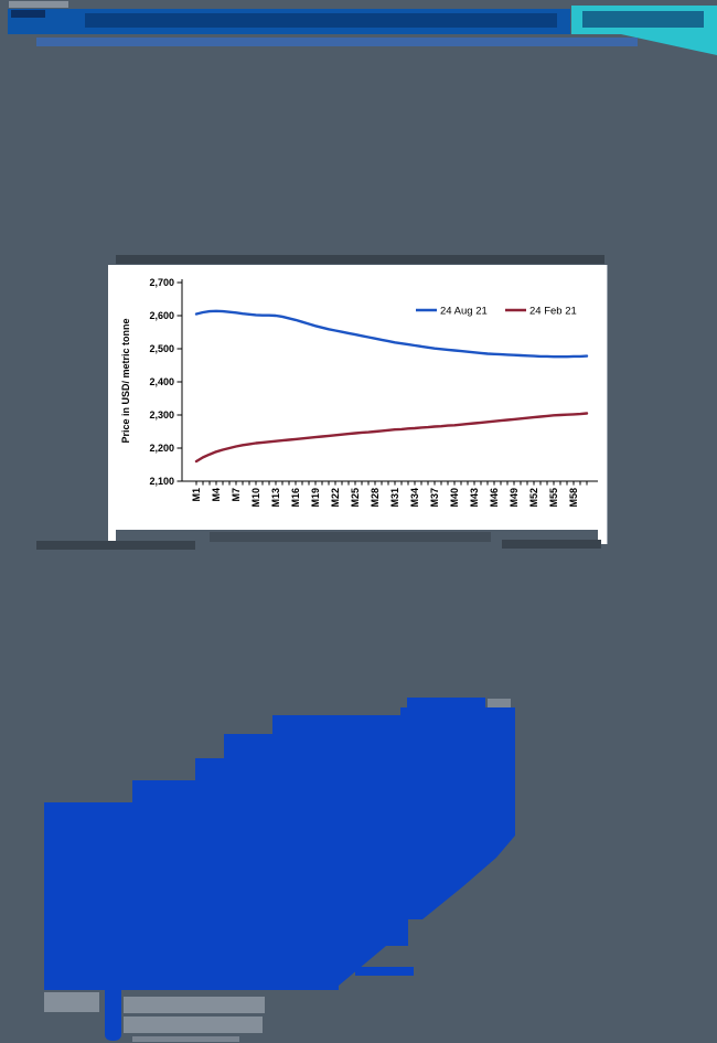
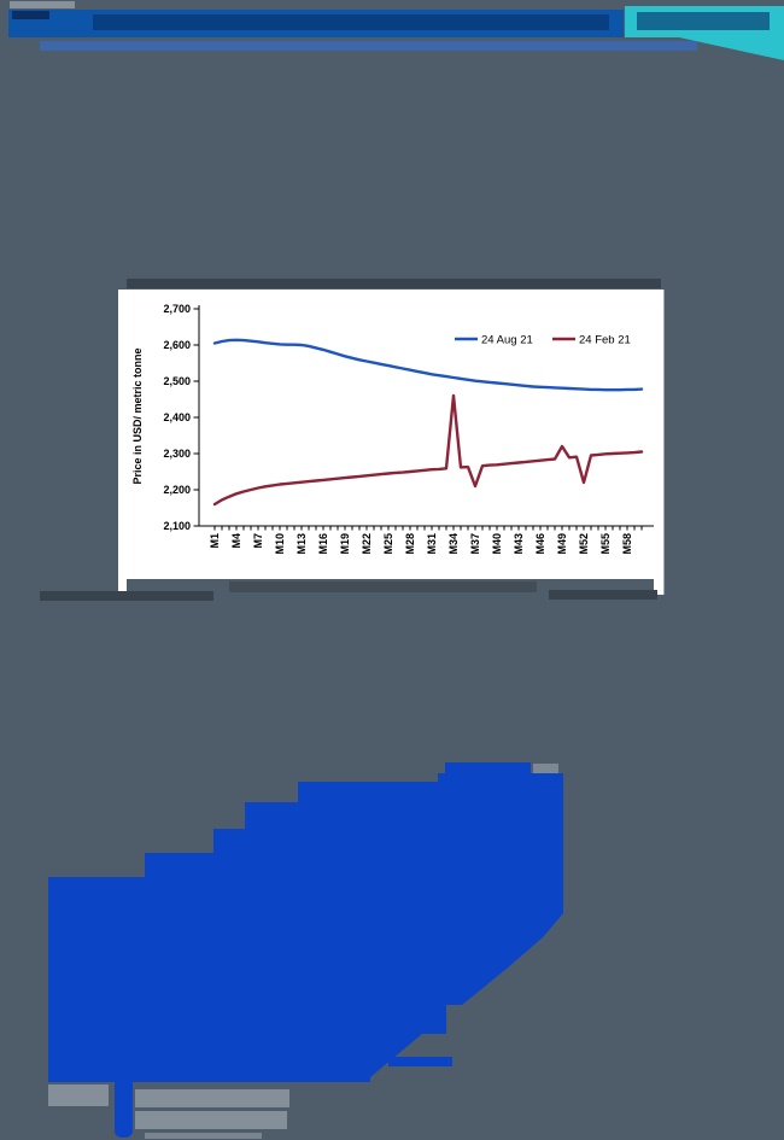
24 Feb 21/M34: 2260 -> 2460
24 Feb 21/M37: 2260 -> 2210
24 Feb 21/M49: 2290 -> 2320
24 Feb 21/M52: 2290 -> 2220
